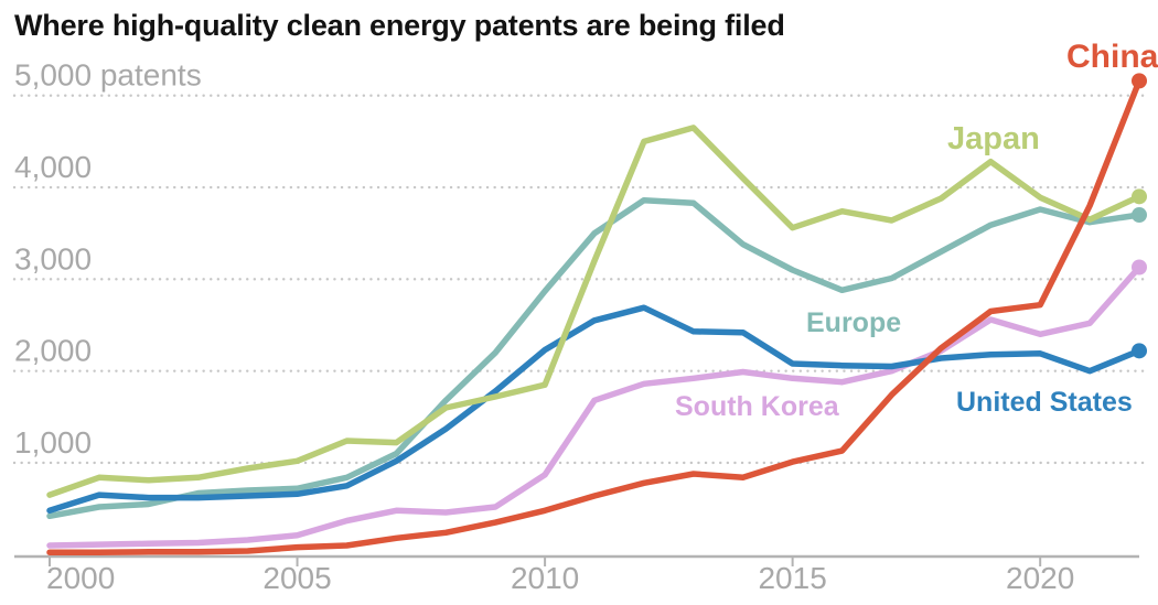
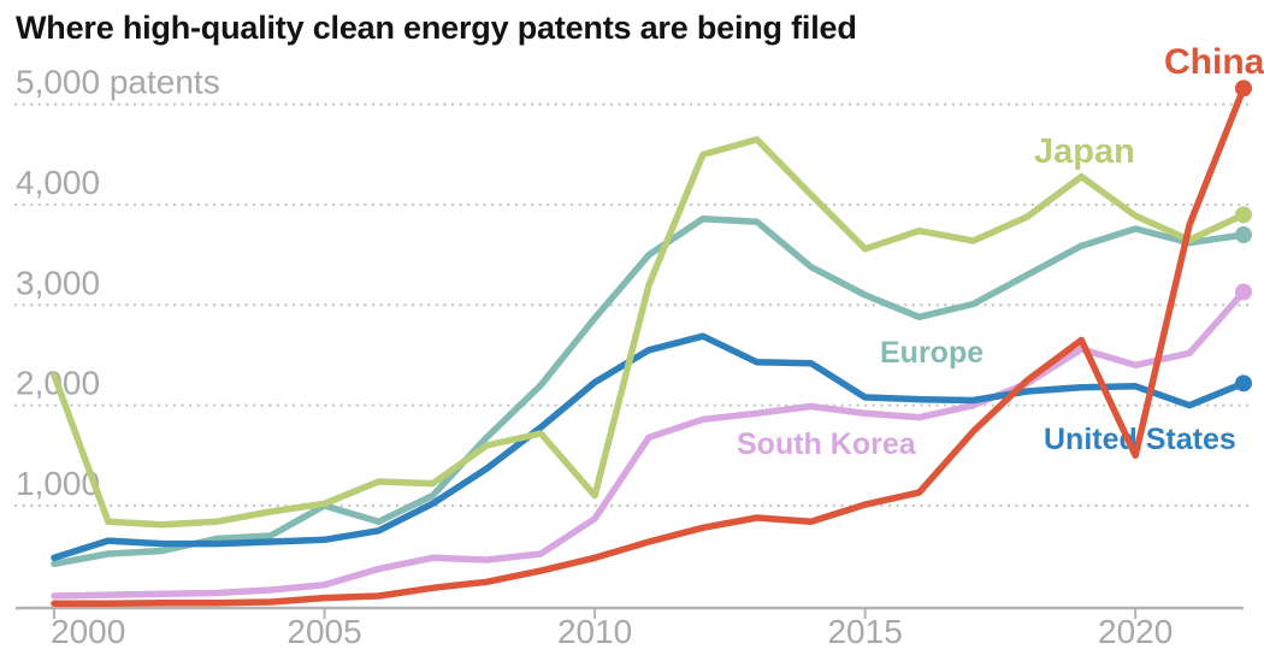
Japan/2000: 600 -> 2300
Europe/2005: 700 -> 1000
Japan/2010: 1800 -> 1100
China/2020: 2700 -> 1500
